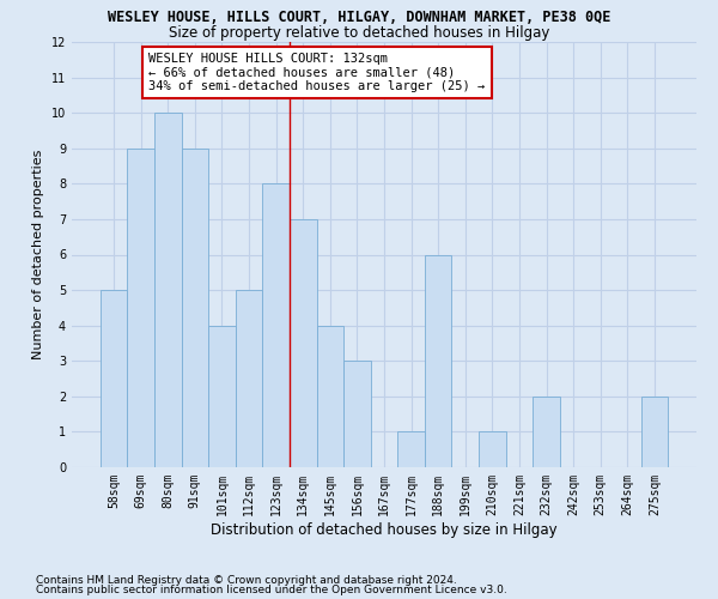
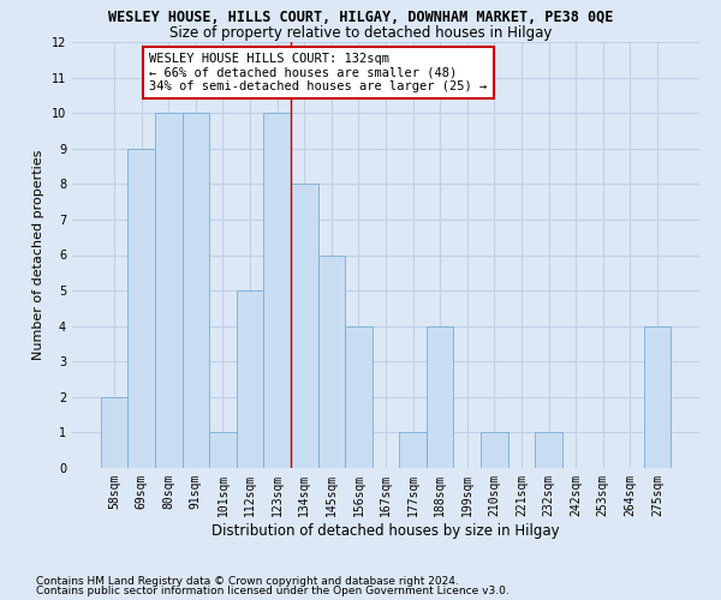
58sqm: 5 -> 2
91sqm: 9 -> 10
101sqm: 4 -> 1
123sqm: 8 -> 10
134sqm: 7 -> 8
145sqm: 4 -> 6
156sqm: 3 -> 4
188sqm: 6 -> 4
232sqm: 2 -> 1
275sqm: 2 -> 4
